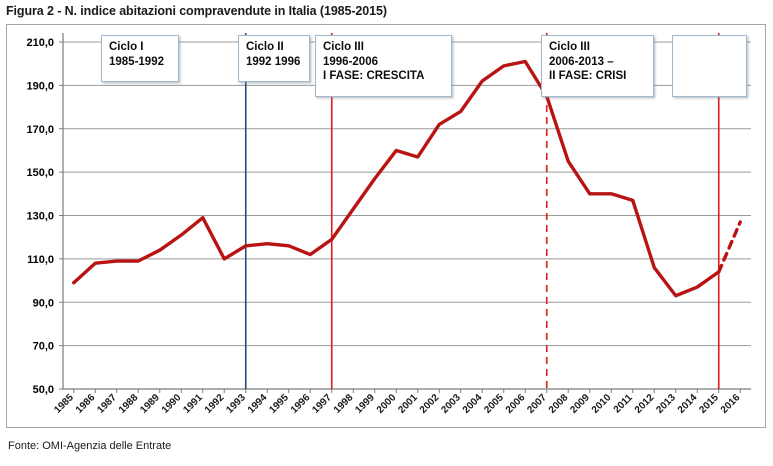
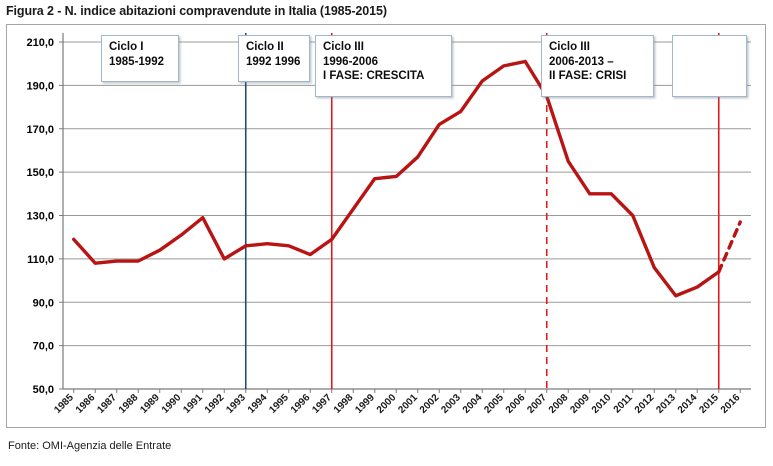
1985: 99 -> 119
2000: 160 -> 148
2011: 137 -> 130
